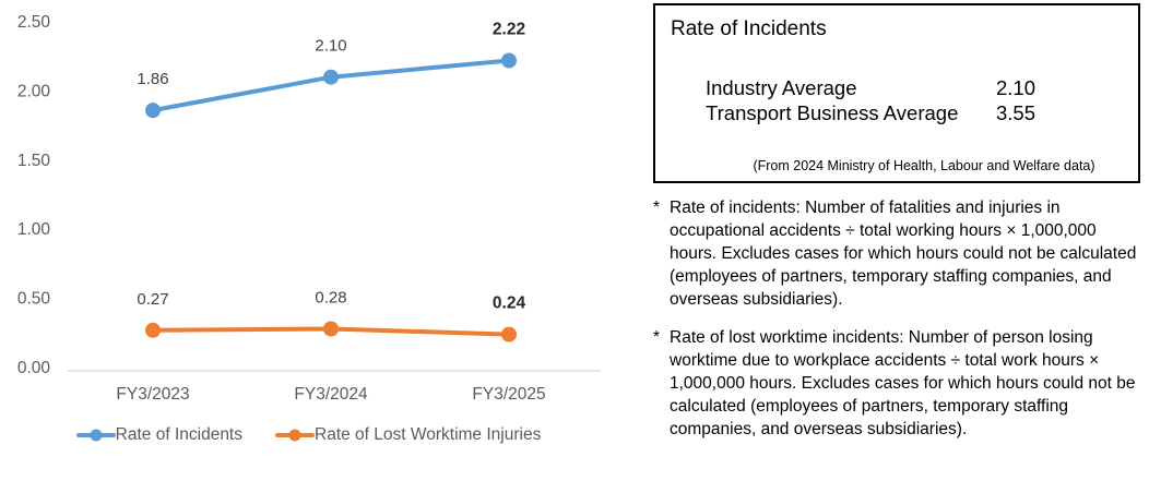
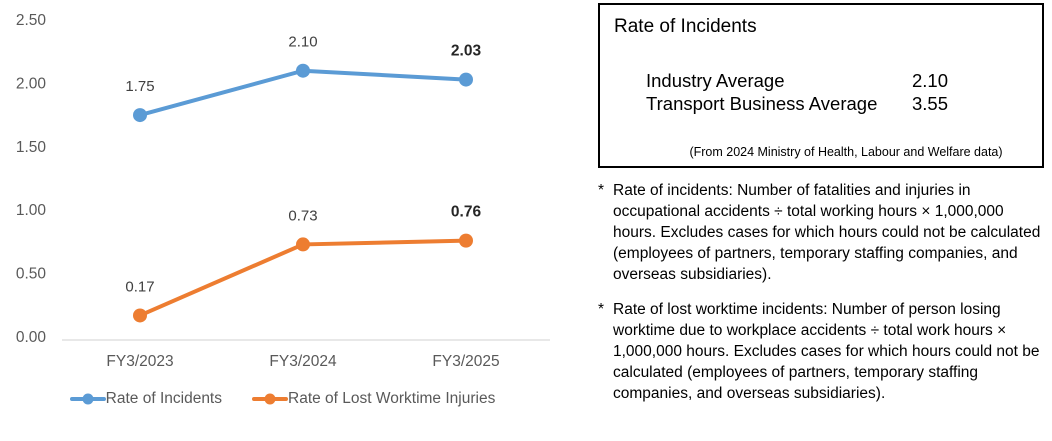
Rate of Incidents/FY3/2023: 1.86 -> 1.75
Rate of Lost Worktime Injuries/FY3/2023: 0.27 -> 0.17
Rate of Lost Worktime Injuries/FY3/2024: 0.28 -> 0.73
Rate of Incidents/FY3/2025: 2.22 -> 2.03
Rate of Lost Worktime Injuries/FY3/2025: 0.24 -> 0.76
